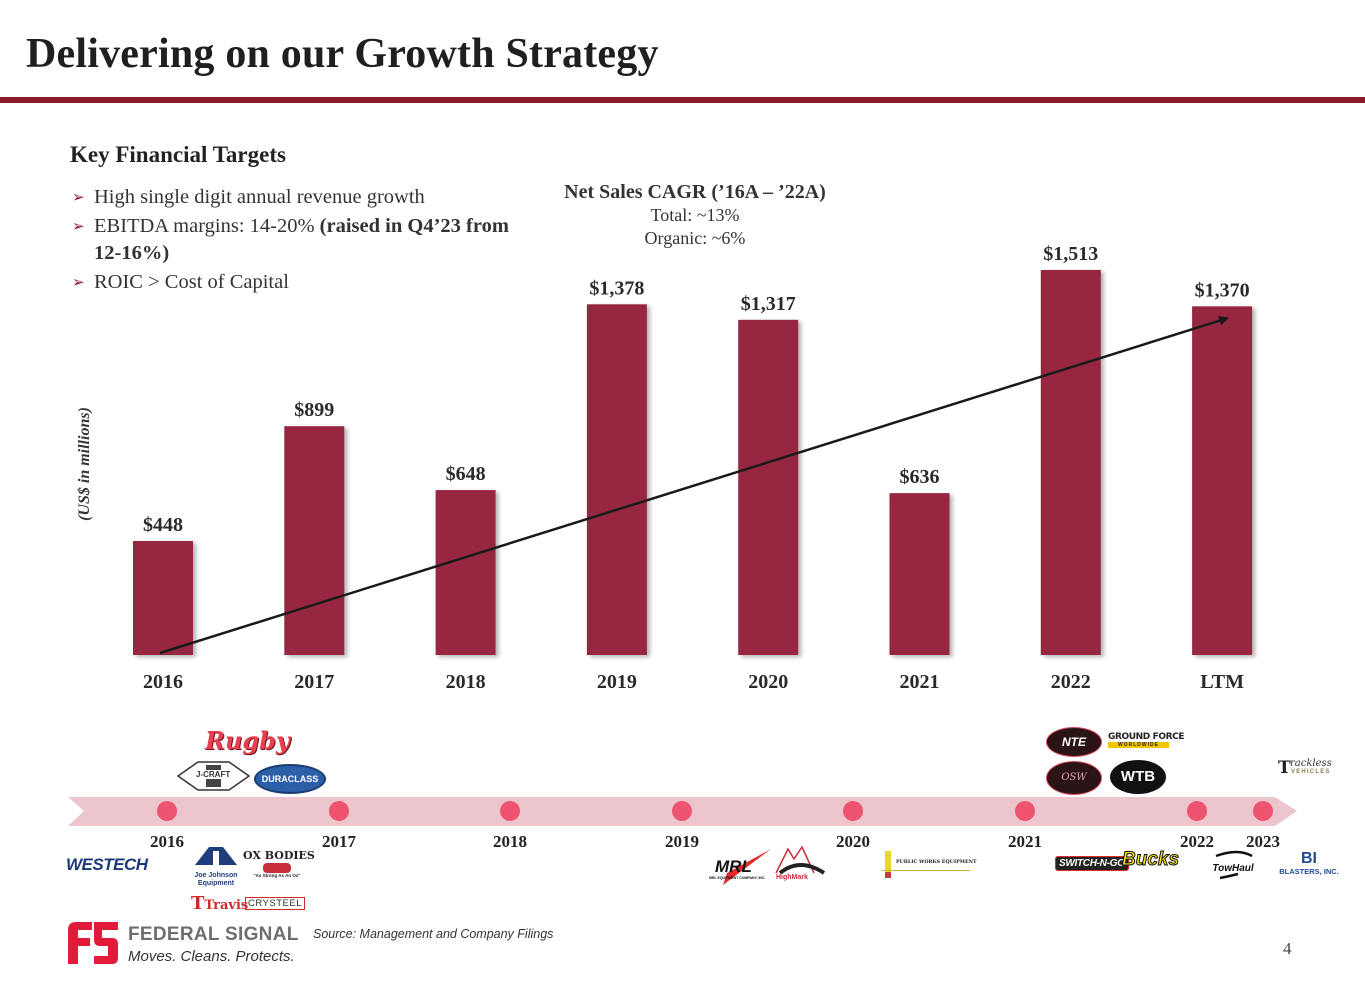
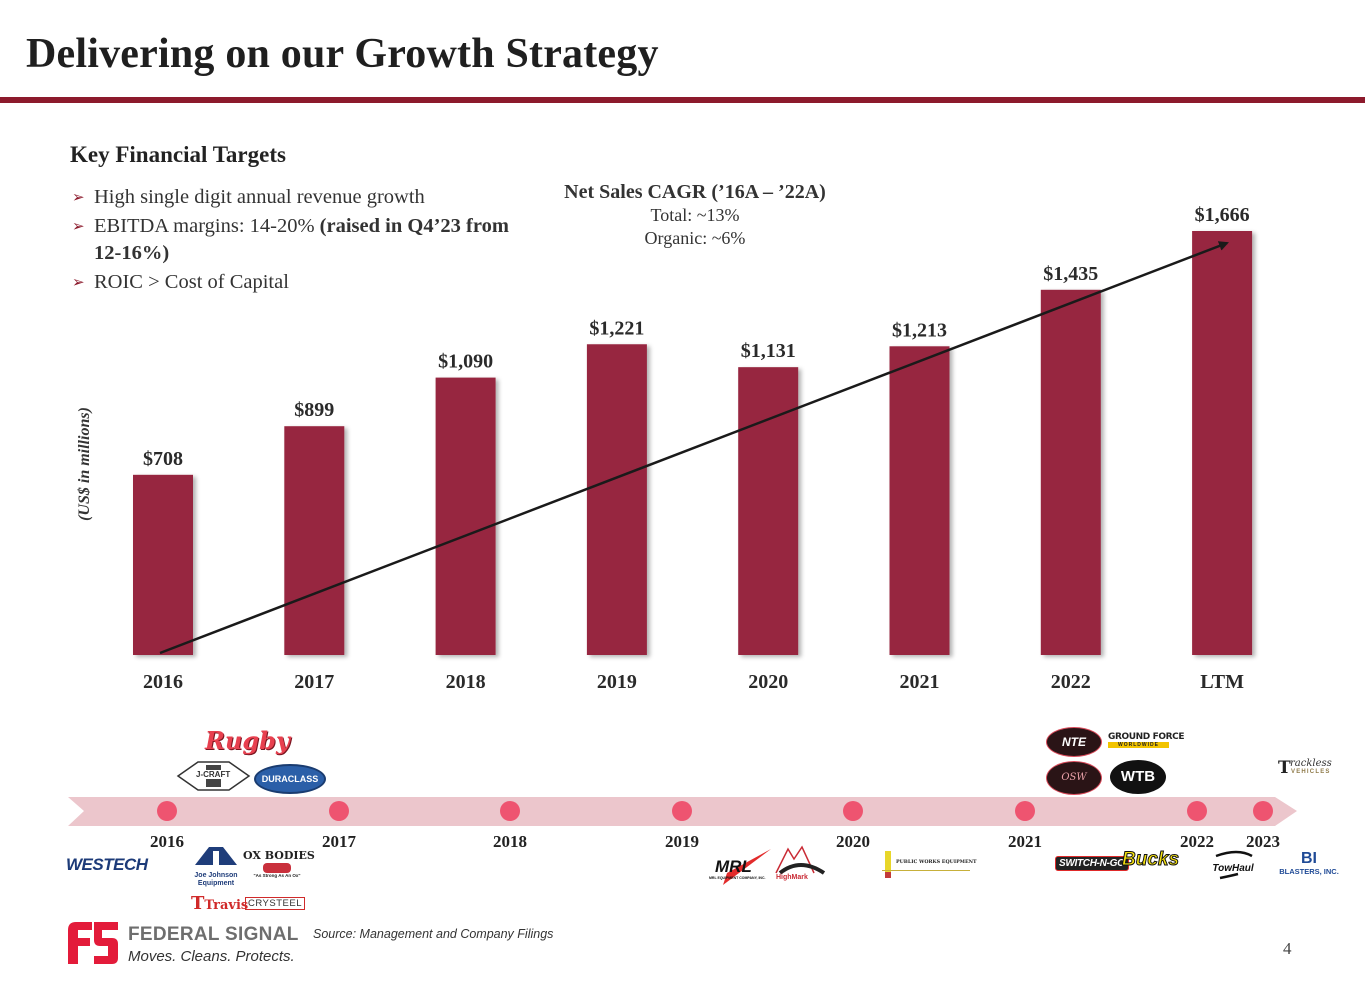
2016: $448 -> $708
2018: $648 -> $1,090
2019: $1,378 -> $1,221
2020: $1,317 -> $1,131
2021: $636 -> $1,213
2022: $1,513 -> $1,435
LTM: $1,370 -> $1,666
